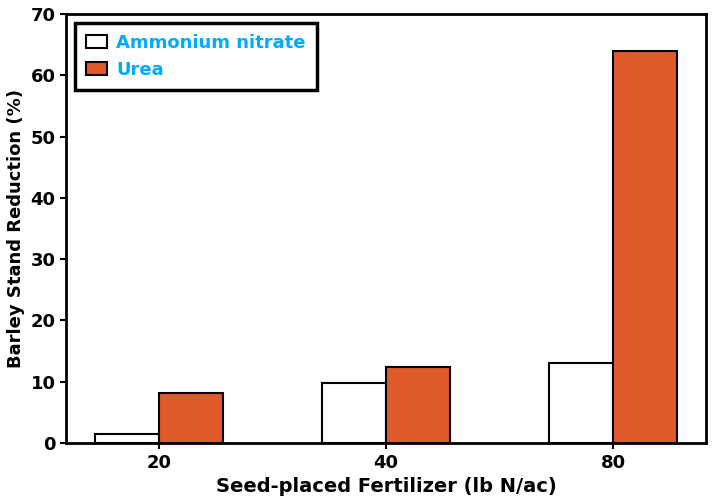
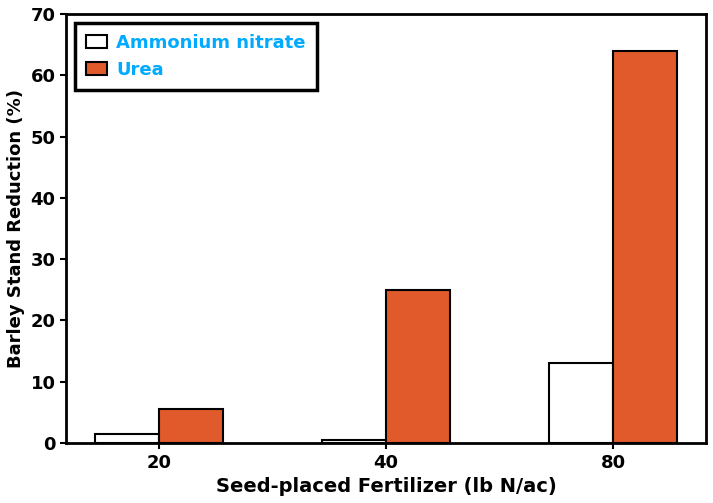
Urea/20: 8.2 -> 5.5
Ammonium nitrate/40: 9.8 -> 0.5
Urea/40: 12.4 -> 25.0
